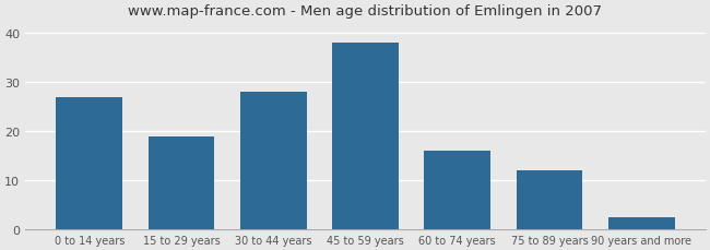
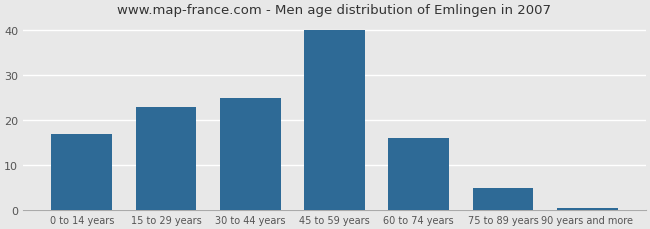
0 to 14 years: 27.0 -> 17.0
15 to 29 years: 19.0 -> 23.0
30 to 44 years: 28.0 -> 25.0
45 to 59 years: 38.0 -> 40.0
75 to 89 years: 12.0 -> 5.0
90 years and more: 2.5 -> 0.5
